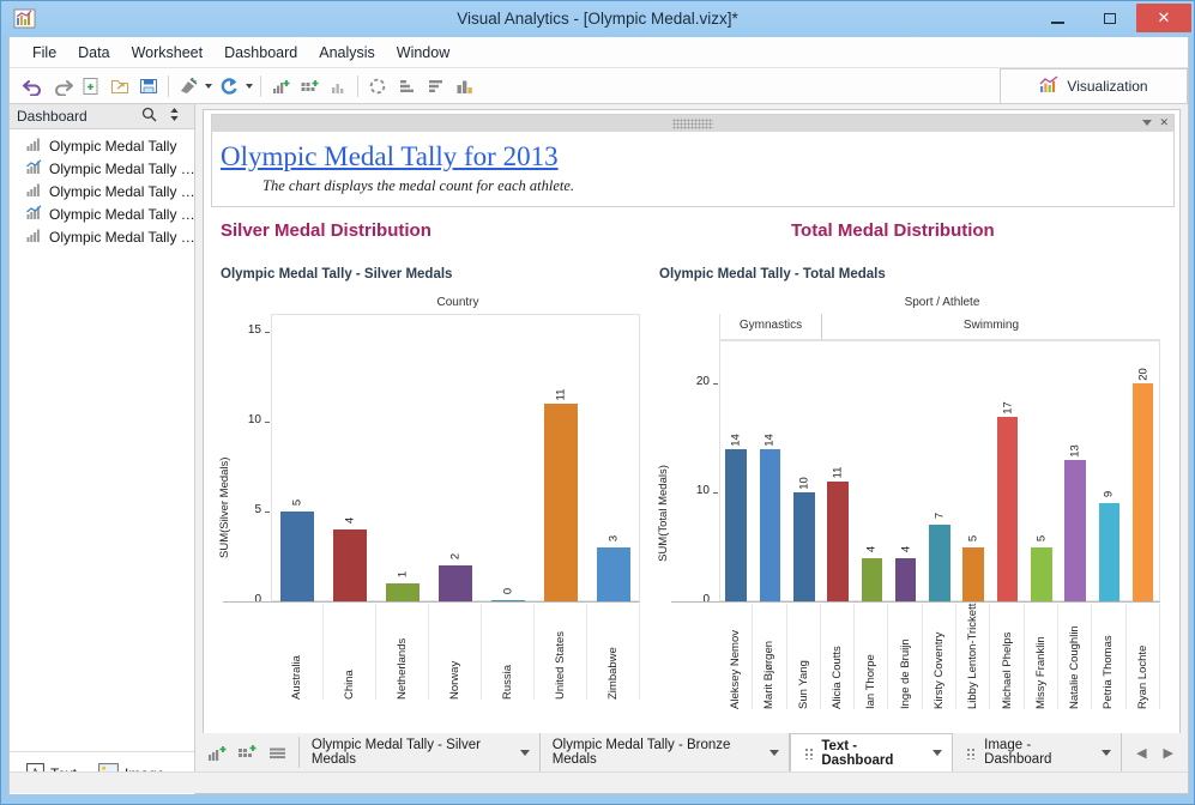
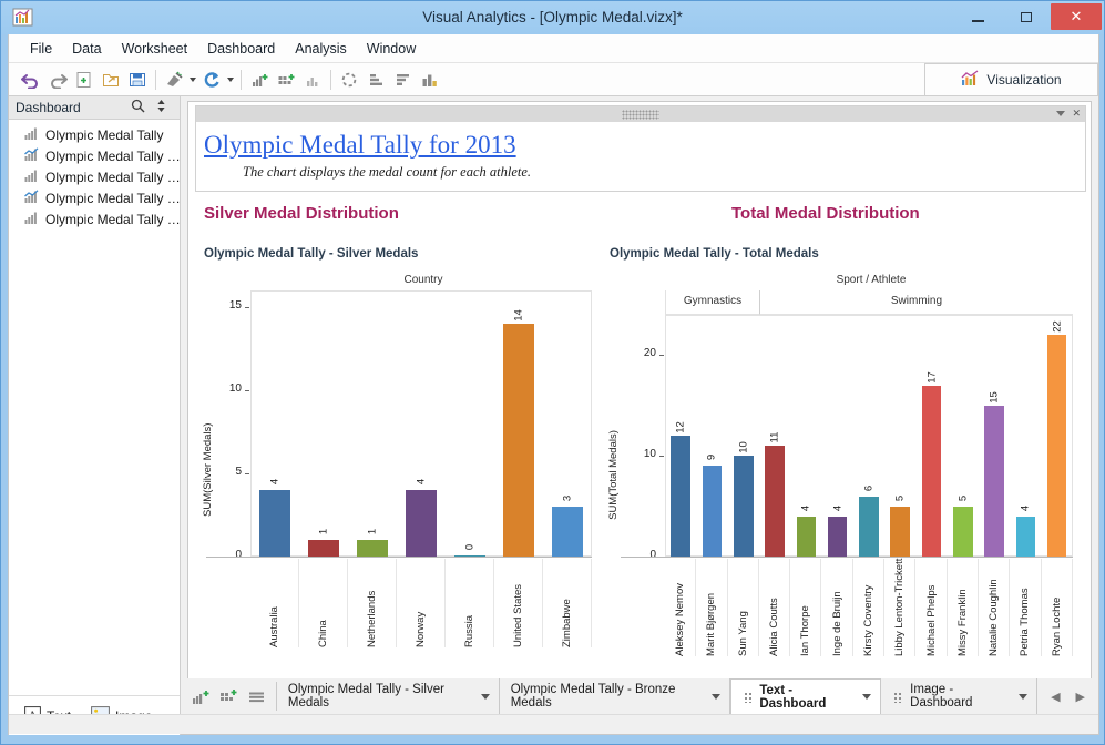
Olympic Medal Tally - Silver Medals/Australia: 5 -> 4
Olympic Medal Tally - Silver Medals/China: 4 -> 1
Olympic Medal Tally - Silver Medals/Norway: 2 -> 4
Olympic Medal Tally - Silver Medals/United States: 11 -> 14
Olympic Medal Tally - Total Medals/Aleksey Nemov: 14 -> 12
Olympic Medal Tally - Total Medals/Marit Bjørgen: 14 -> 9
Olympic Medal Tally - Total Medals/Kirsty Coventry: 7 -> 6
Olympic Medal Tally - Total Medals/Natalie Coughlin: 13 -> 15
Olympic Medal Tally - Total Medals/Petria Thomas: 9 -> 4
Olympic Medal Tally - Total Medals/Ryan Lochte: 20 -> 22
